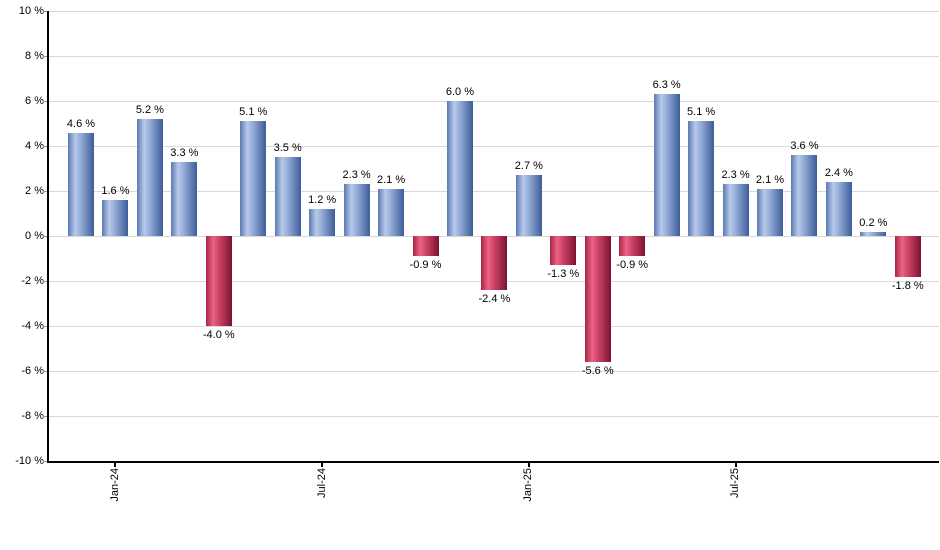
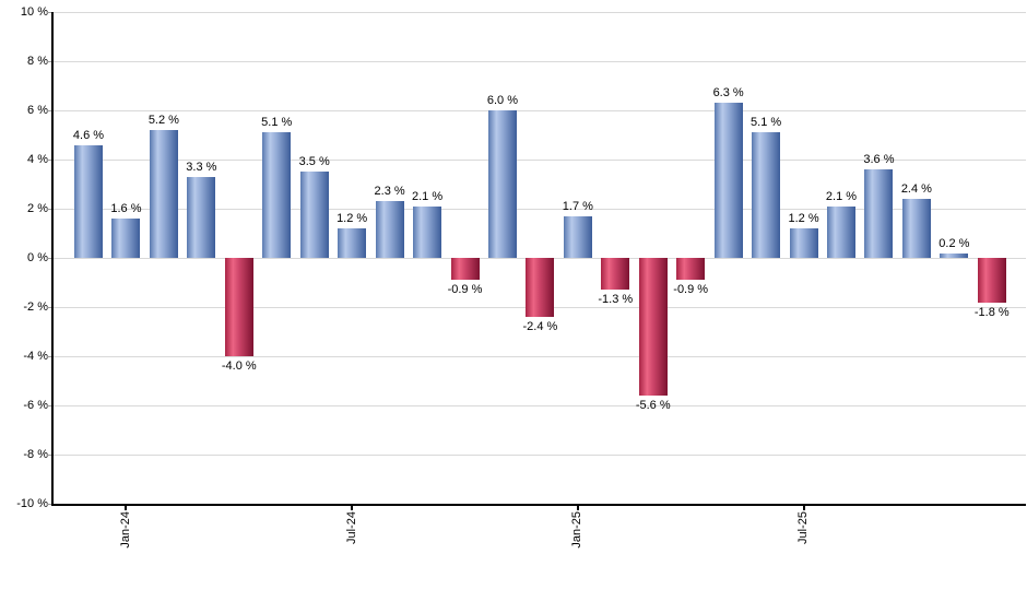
Jan-25: 2.7 -> 1.7
Jul-25: 2.3 -> 1.2
